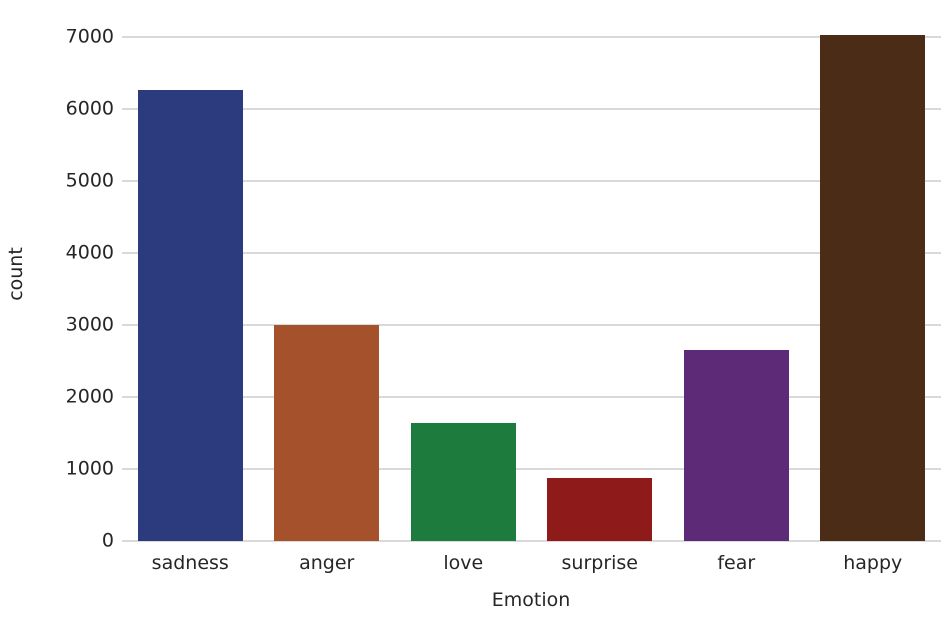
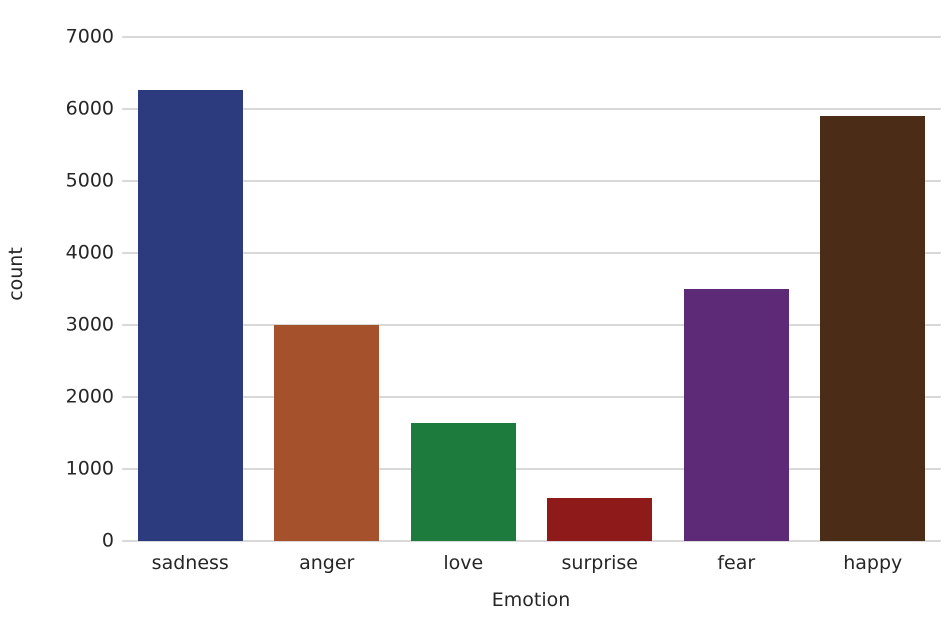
surprise: 900 -> 600
fear: 2700 -> 3500
happy: 7000 -> 5900
